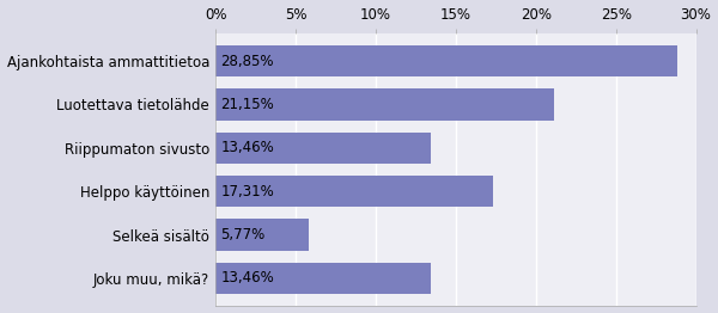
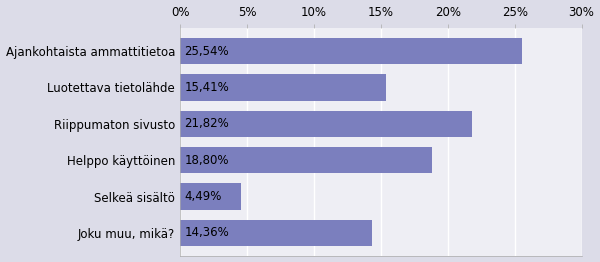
Ajankohtaista ammattitietoa: 28,85% -> 25,54%
Luotettava tietolähde: 21,15% -> 15,41%
Riippumaton sivusto: 13,46% -> 21,82%
Helppo käyttöinen: 17,31% -> 18,80%
Selkeä sisältö: 5,77% -> 4,49%
Joku muu, mikä?: 13,46% -> 14,36%
